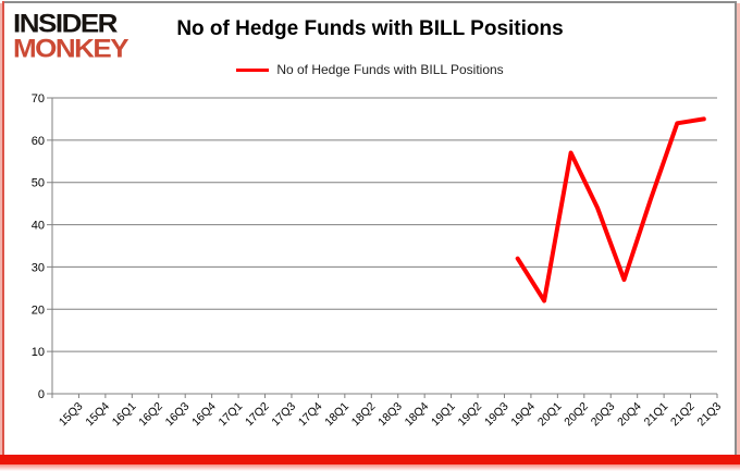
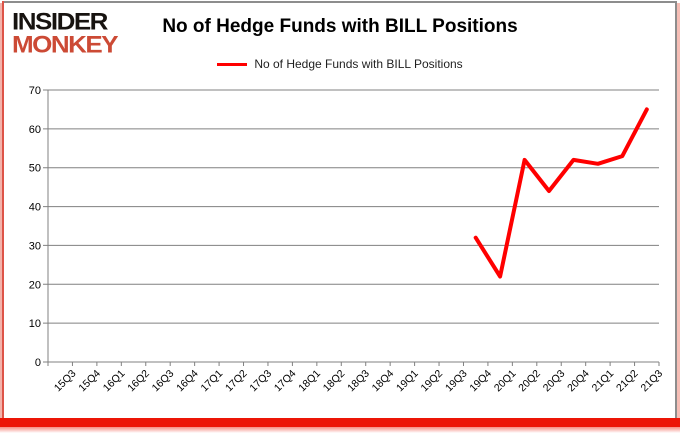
20Q2: 57 -> 52
20Q4: 27 -> 52
21Q1: 46 -> 51
21Q2: 64 -> 53
